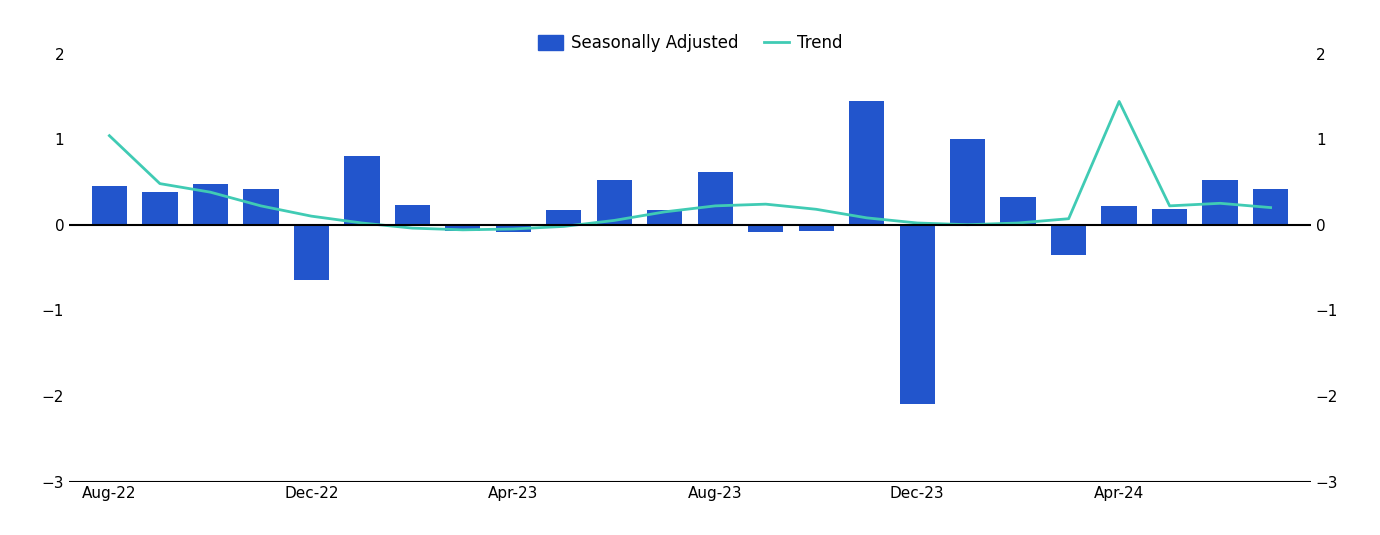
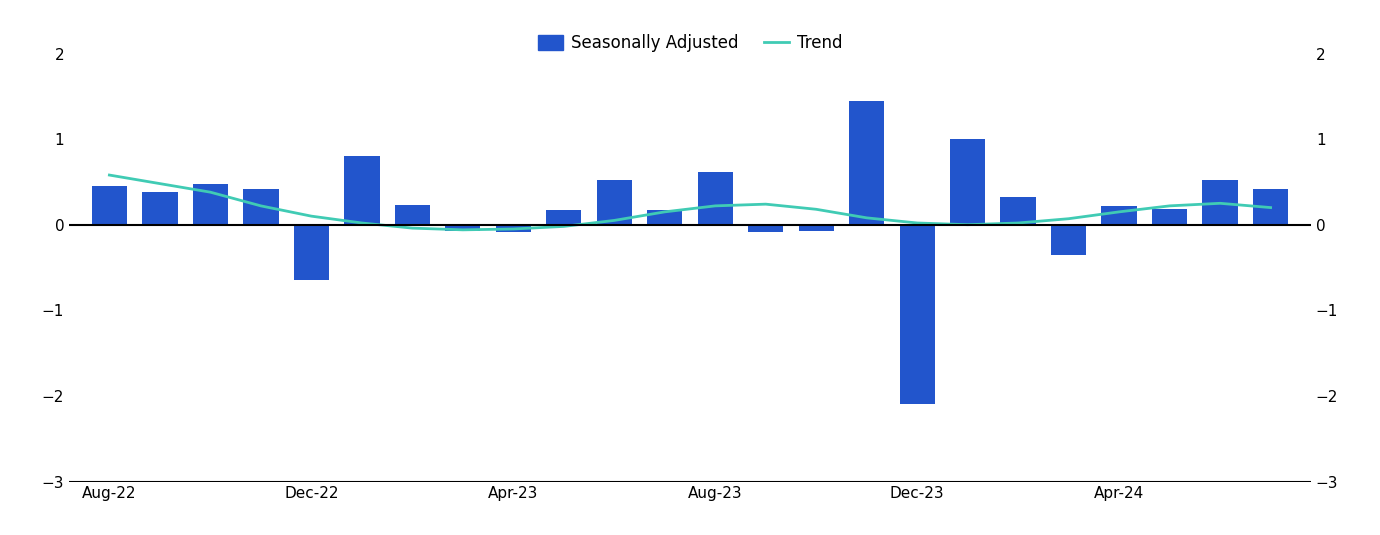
Trend/Aug-22: 1.04 -> 0.58
Trend/Apr-24: 1.44 -> 0.15
